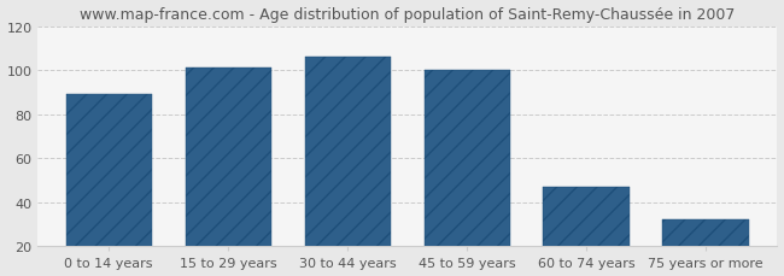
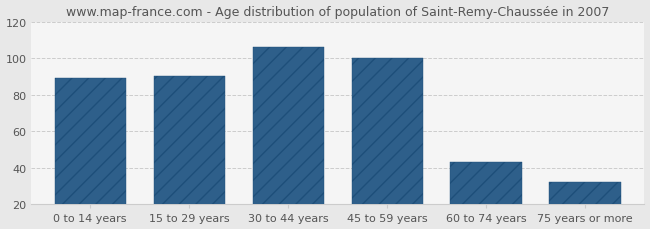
15 to 29 years: 101 -> 90
60 to 74 years: 47 -> 43
